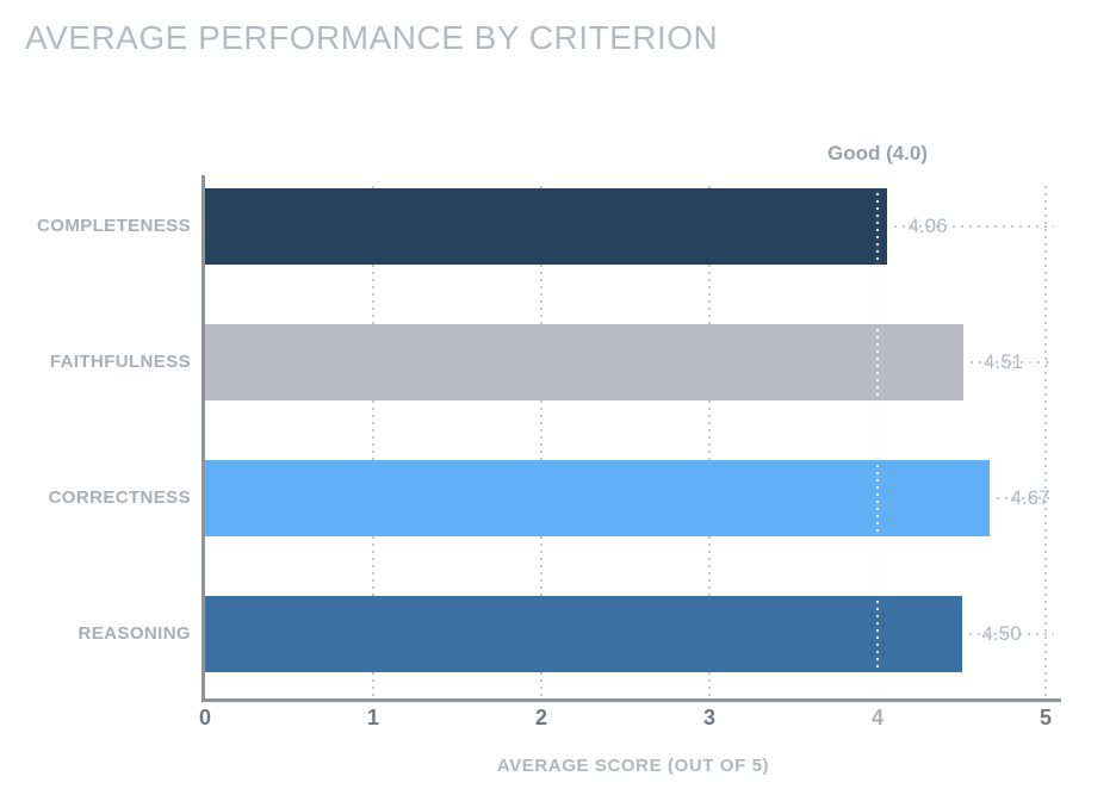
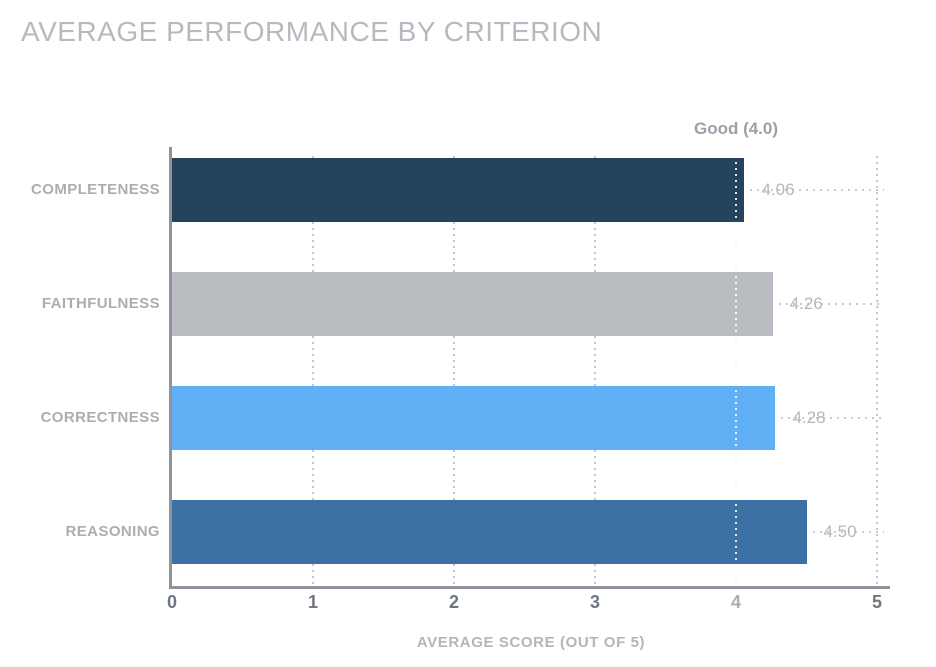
FAITHFULNESS: 4.51 -> 4.26
CORRECTNESS: 4.67 -> 4.28
